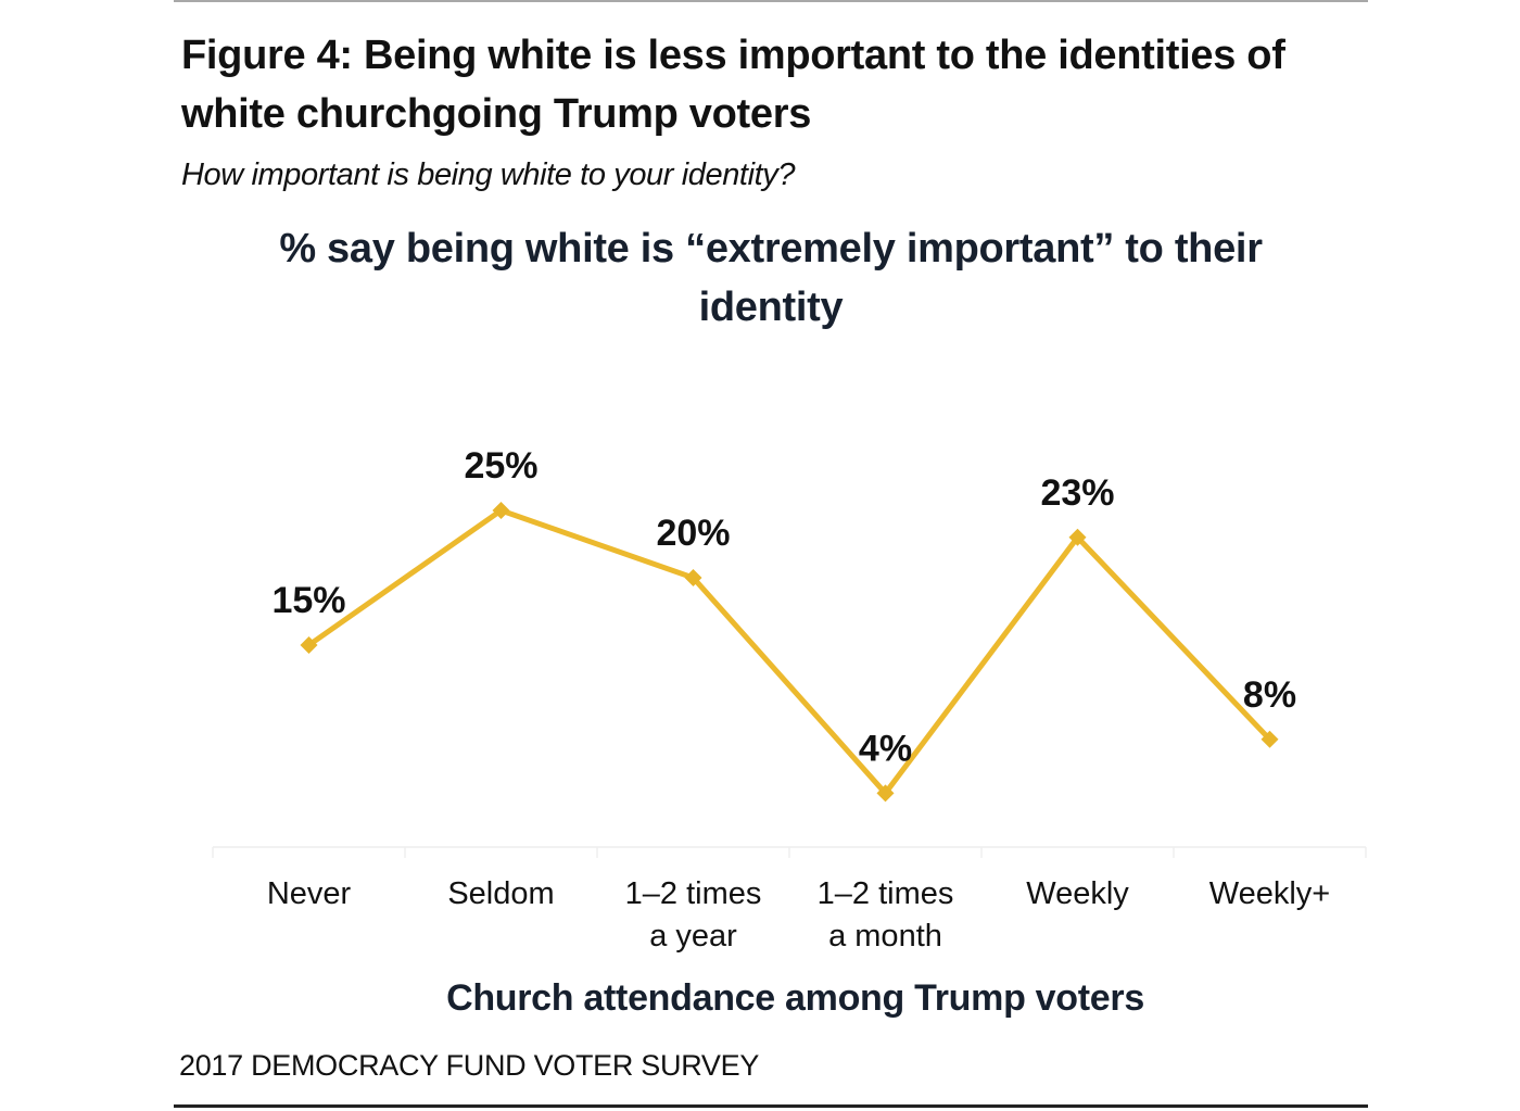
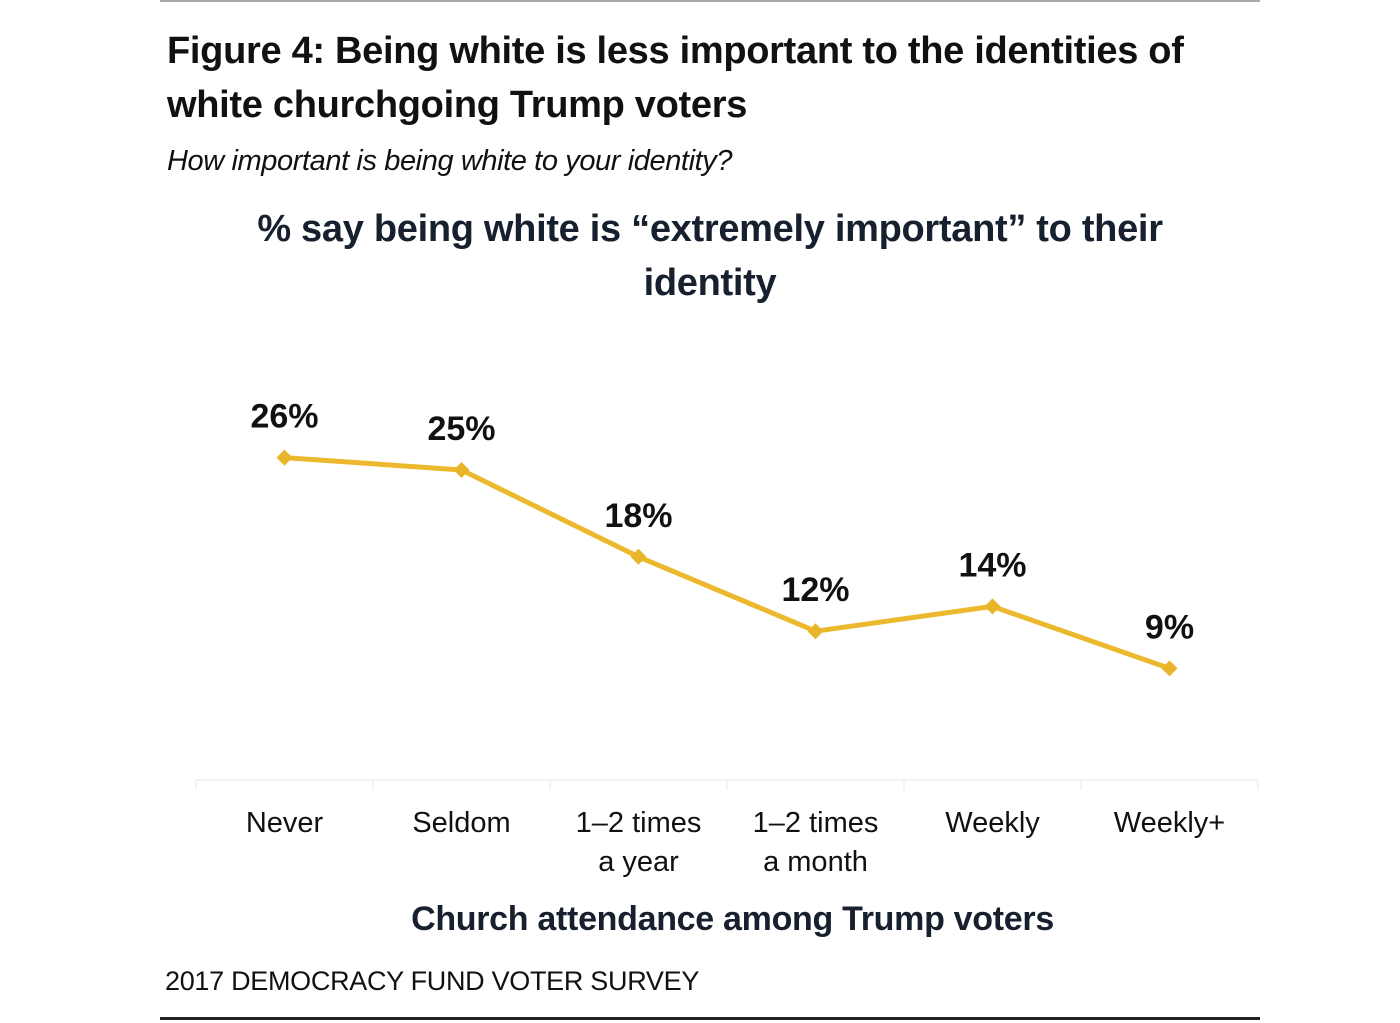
Never: 15% -> 26%
1–2 times a year: 20% -> 18%
1–2 times a month: 4% -> 12%
Weekly: 23% -> 14%
Weekly+: 8% -> 9%
